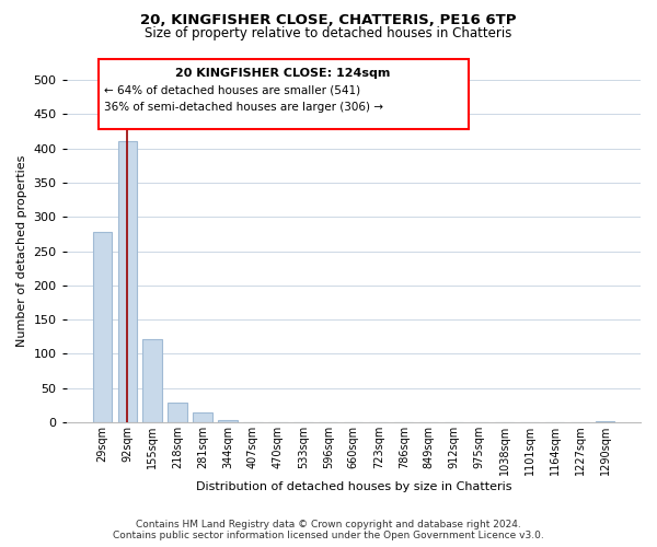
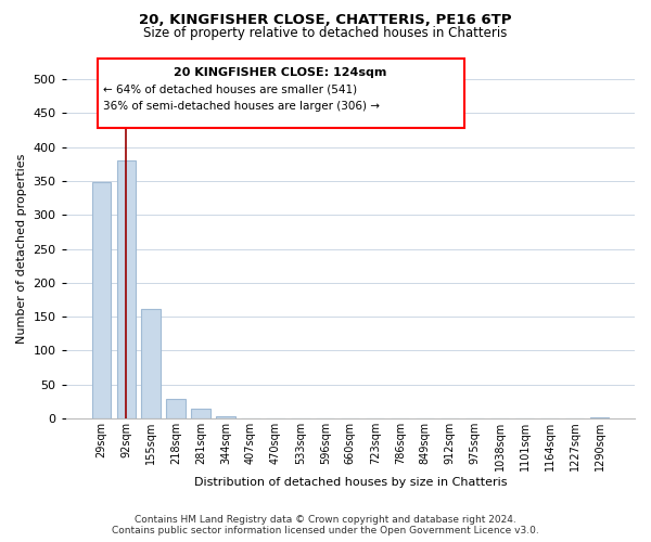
29sqm: 278 -> 348
92sqm: 410 -> 380
155sqm: 122 -> 162
